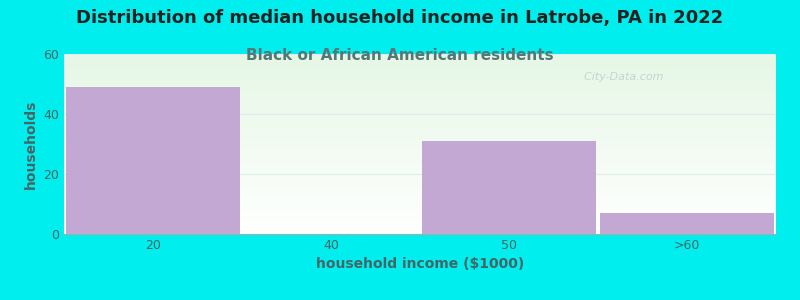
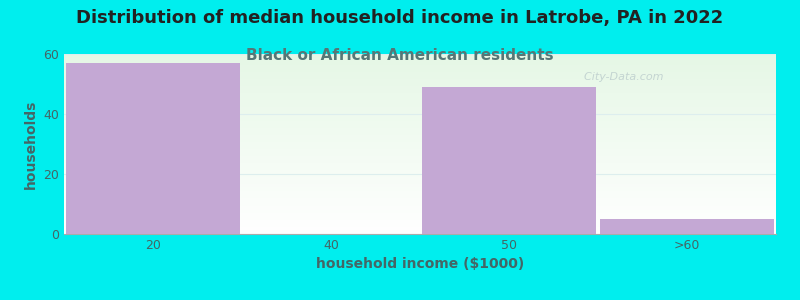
20: 49 -> 57
50: 31 -> 49
>60: 7 -> 5
